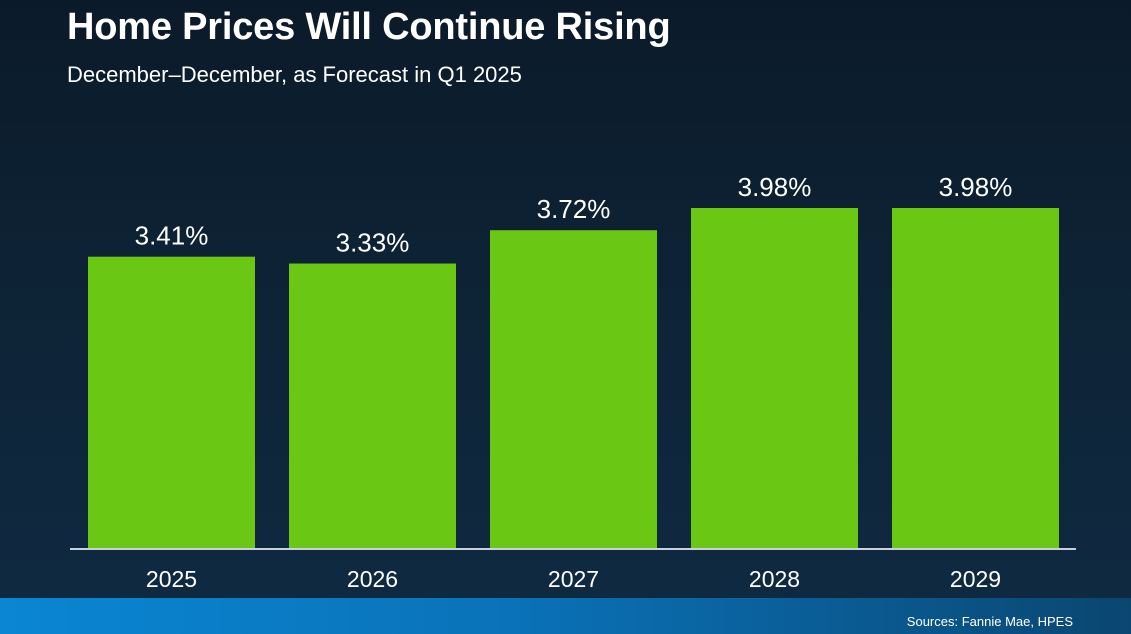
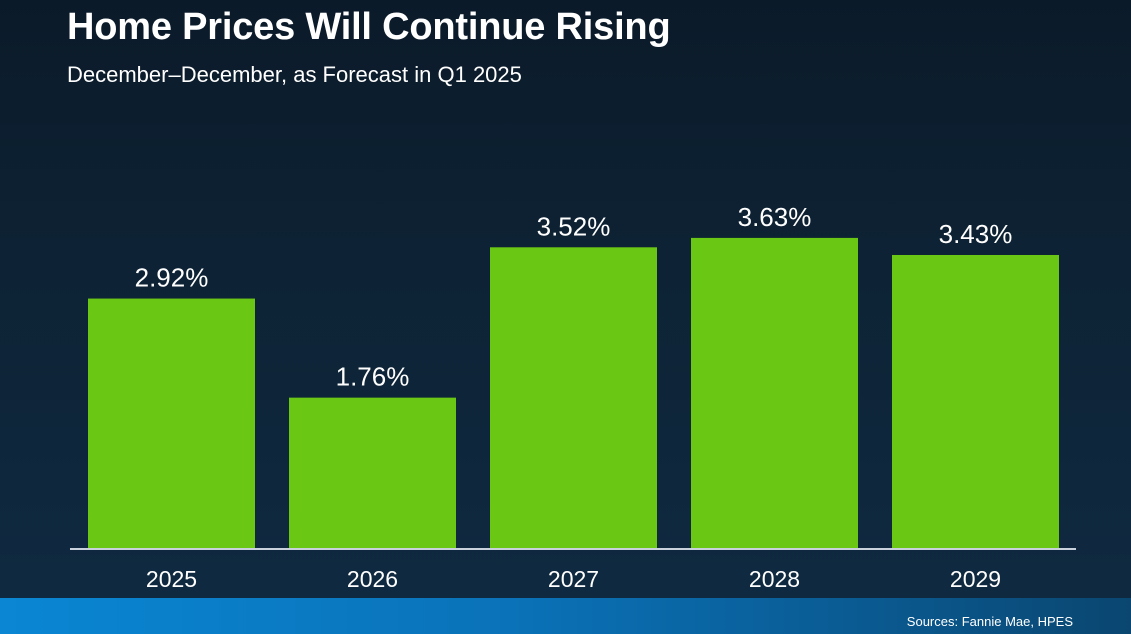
2025: 3.41% -> 2.92%
2026: 3.33% -> 1.76%
2027: 3.72% -> 3.52%
2028: 3.98% -> 3.63%
2029: 3.98% -> 3.43%
